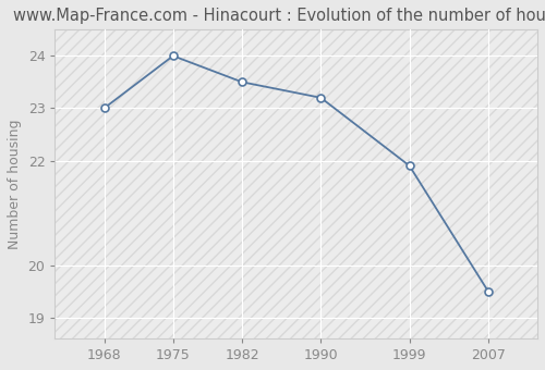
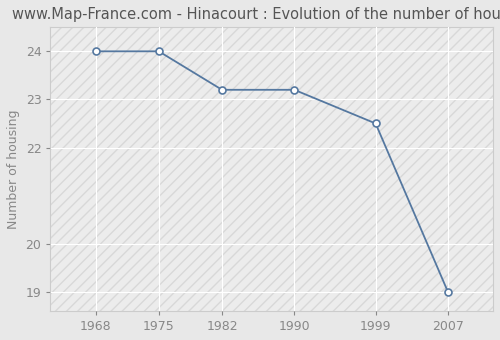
1968: 23.0 -> 24.0
1982: 23.5 -> 23.2
1999: 21.9 -> 22.5
2007: 19.5 -> 19.0
